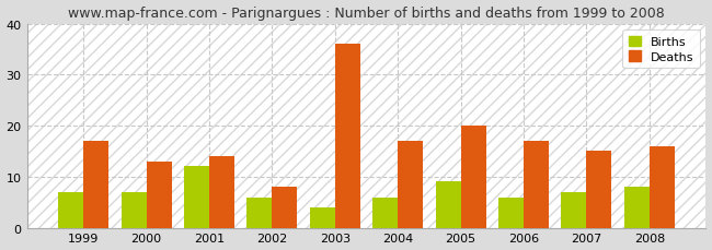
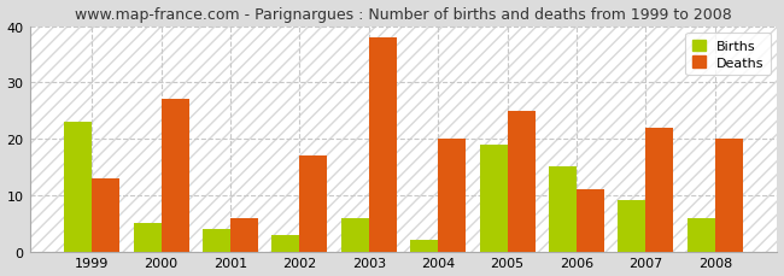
Births/1999: 7 -> 23
Deaths/1999: 17 -> 13
Births/2000: 7 -> 5
Deaths/2000: 13 -> 27
Births/2001: 12 -> 4
Deaths/2001: 14 -> 6
Births/2002: 6 -> 3
Deaths/2002: 8 -> 17
Births/2003: 4 -> 6
Deaths/2003: 36 -> 38
Births/2004: 6 -> 2
Deaths/2004: 17 -> 20
Births/2005: 9 -> 19
Deaths/2005: 20 -> 25
Births/2006: 6 -> 15
Deaths/2006: 17 -> 11
Births/2007: 7 -> 9
Deaths/2007: 15 -> 22
Births/2008: 8 -> 6
Deaths/2008: 16 -> 20
